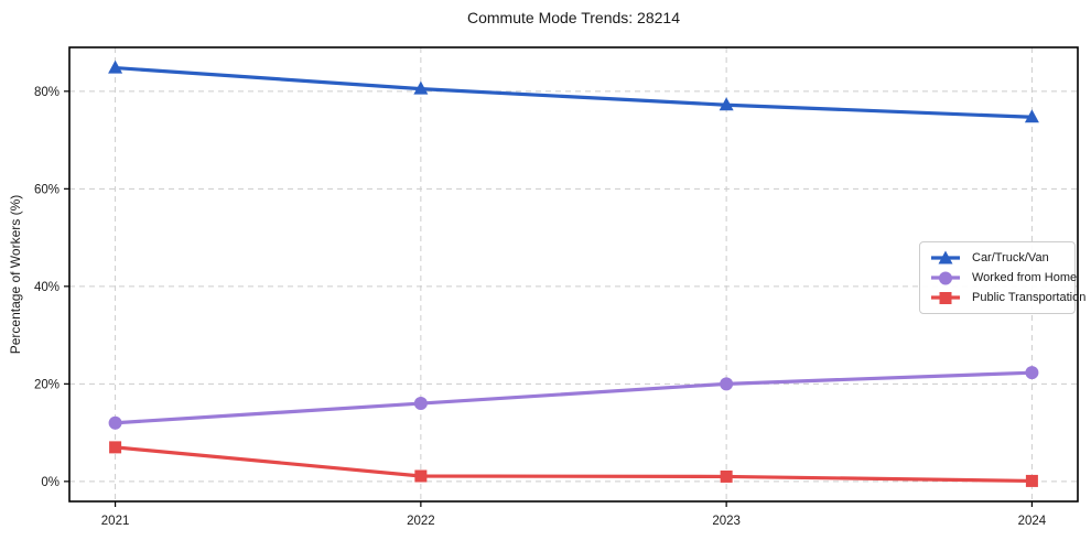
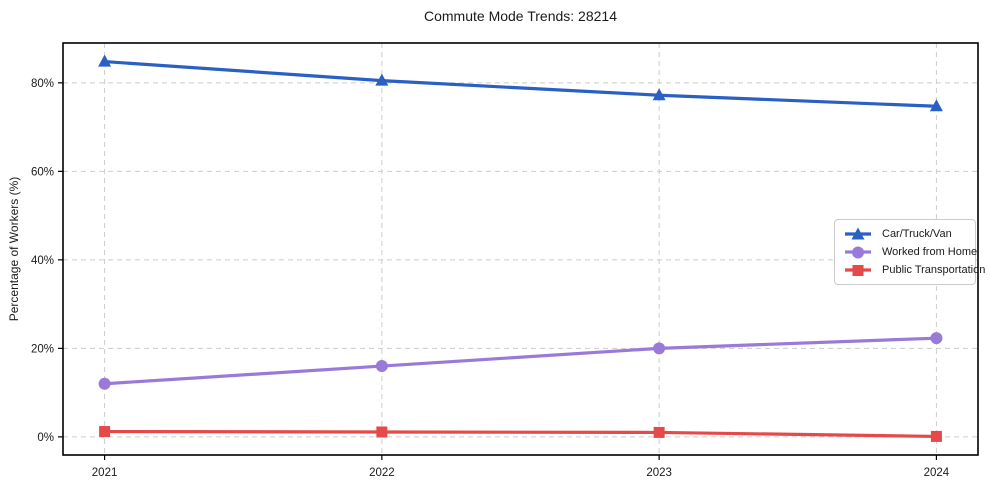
Public Transportation/2021: 7% -> 1%
